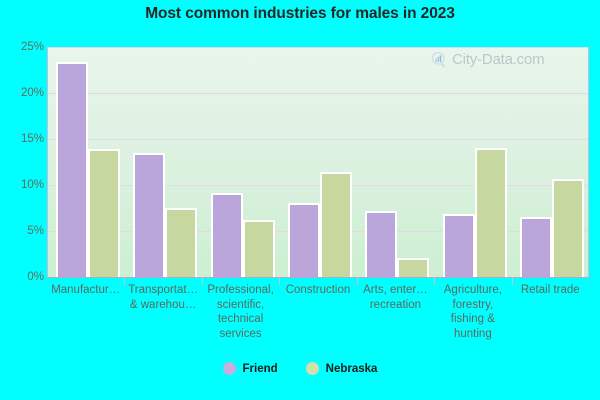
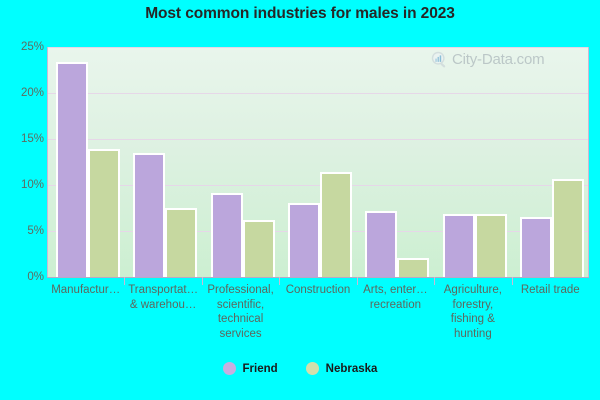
Nebraska/Agriculture, forestry, fishing & hunting: 14% -> 7%
